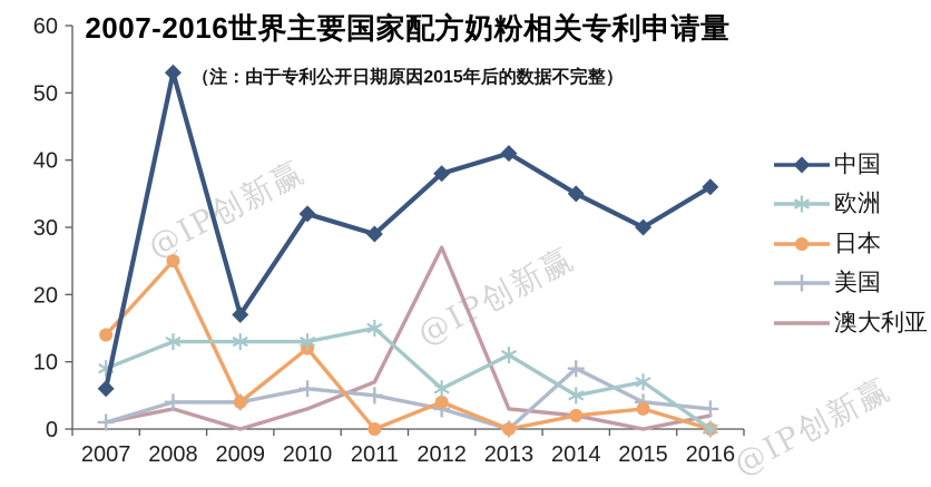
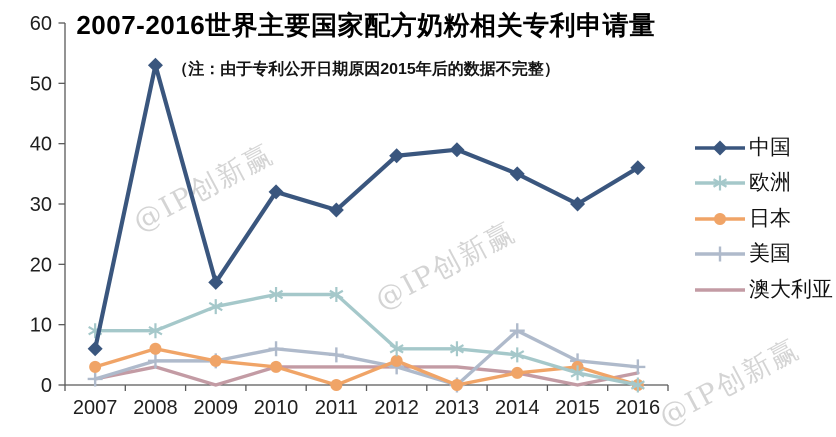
日本/2007: 14 -> 3
欧洲/2008: 13 -> 9
日本/2008: 25 -> 6
欧洲/2010: 13 -> 15
日本/2010: 12 -> 3
澳大利亚/2011: 7 -> 3
澳大利亚/2012: 27 -> 3
中国/2013: 41 -> 39
欧洲/2013: 11 -> 6
欧洲/2015: 7 -> 2
